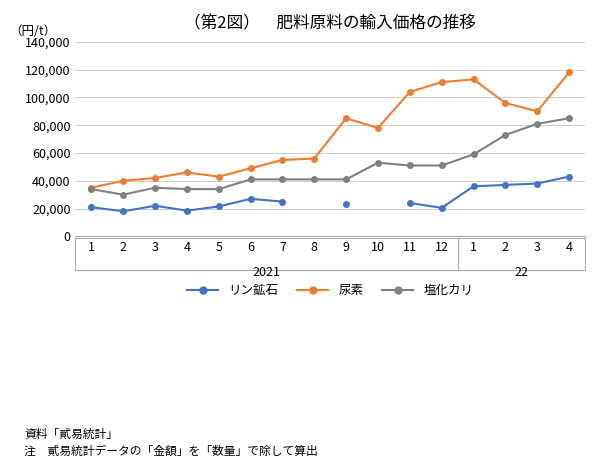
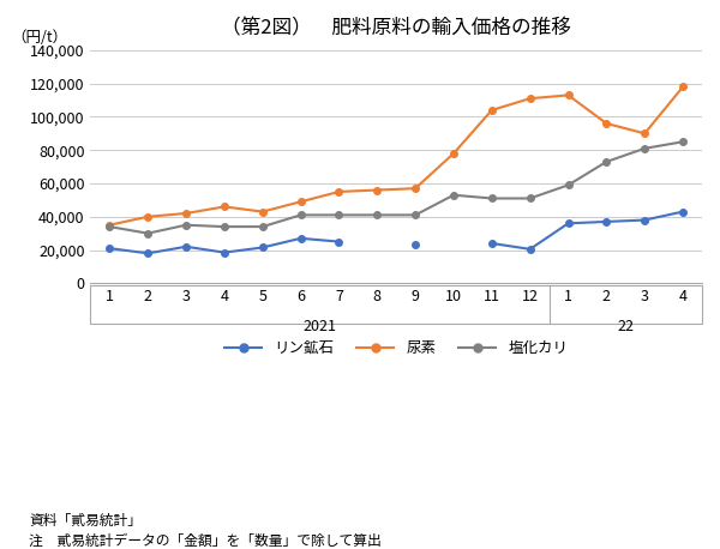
尿素/9: 85,000 -> 57,000
